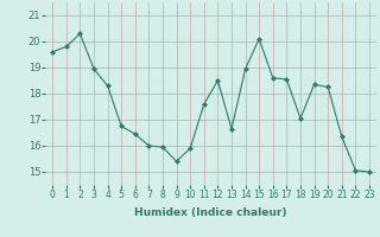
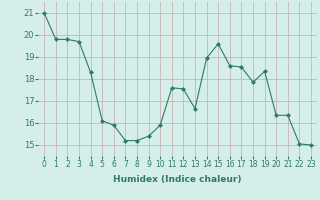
0: 19.60 -> 21.00
2: 20.30 -> 19.80
3: 18.95 -> 19.70
5: 16.75 -> 16.10
6: 16.45 -> 15.90
7: 16.00 -> 15.20
8: 15.95 -> 15.20
12: 18.50 -> 17.55
15: 20.10 -> 19.60
18: 17.05 -> 17.85
20: 18.25 -> 16.35
